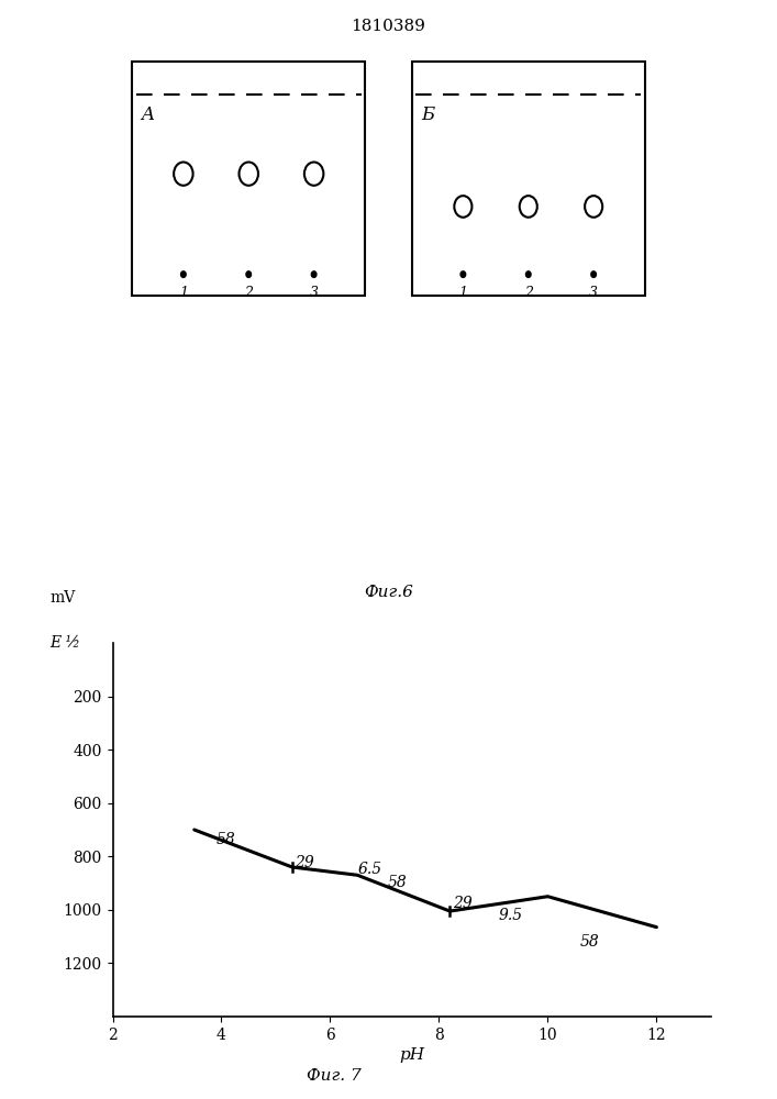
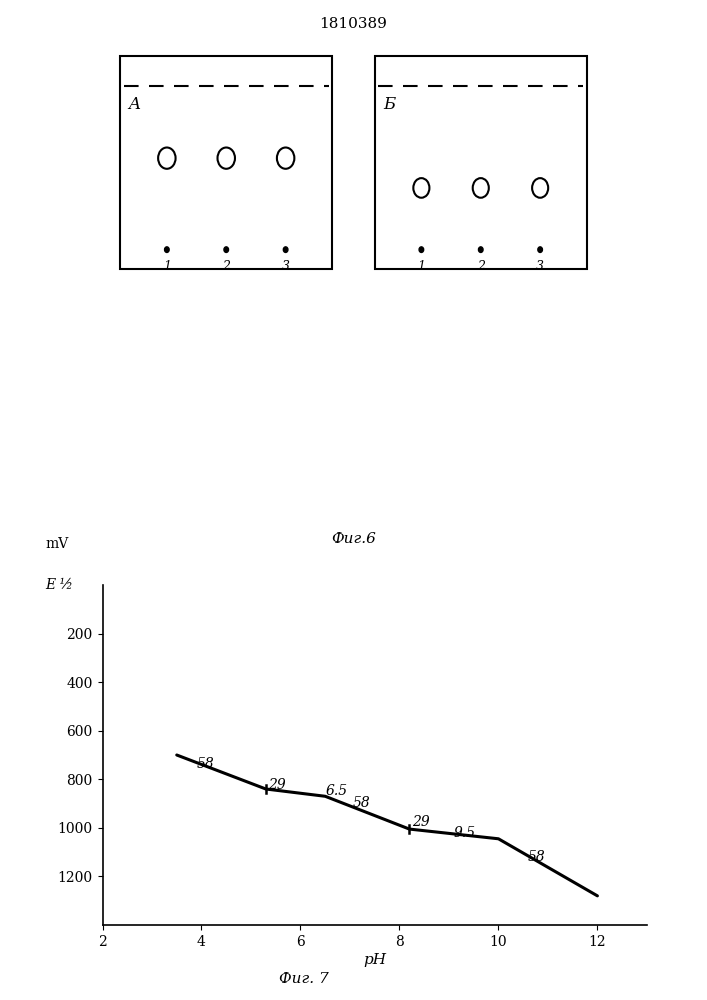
10: 950 -> 1045
12: 1065 -> 1280
